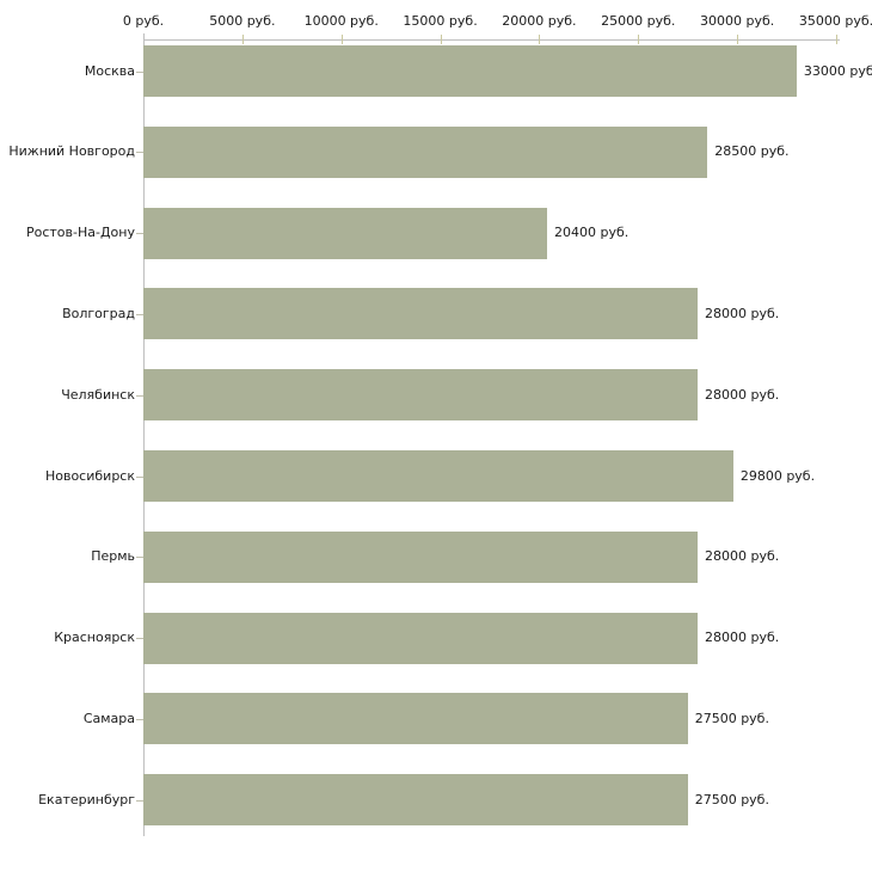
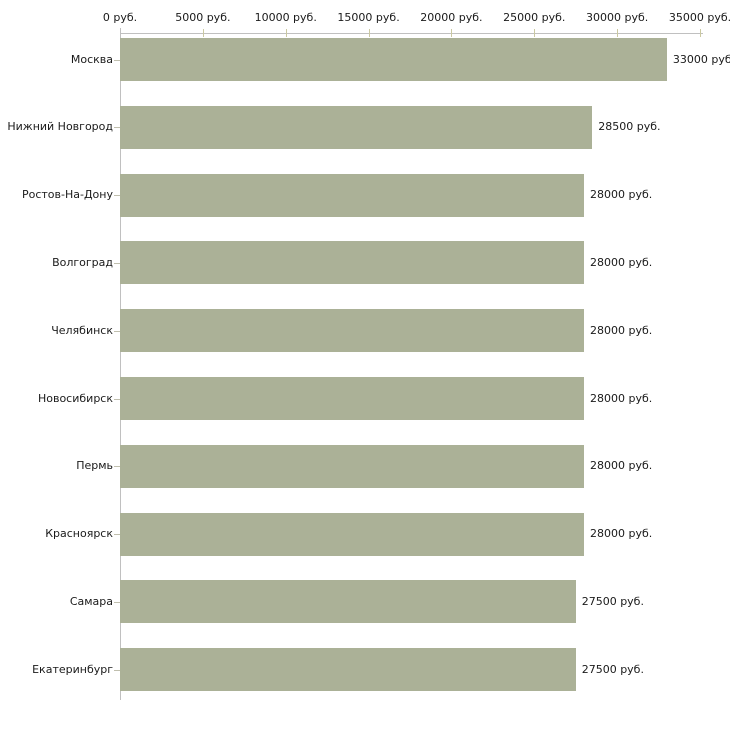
Ростов-На-Дону: 20400 -> 28000
Новосибирск: 29800 -> 28000
